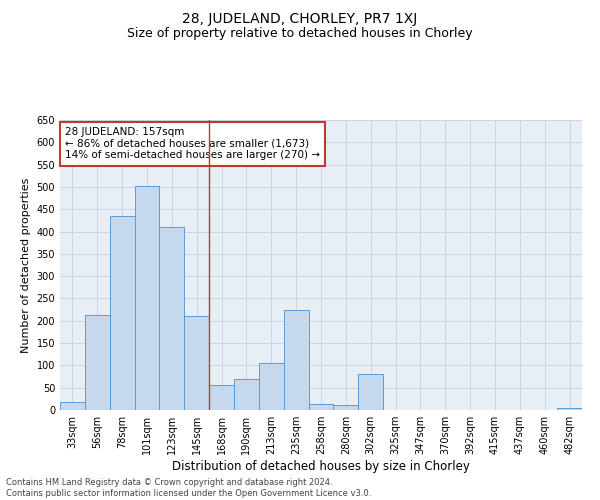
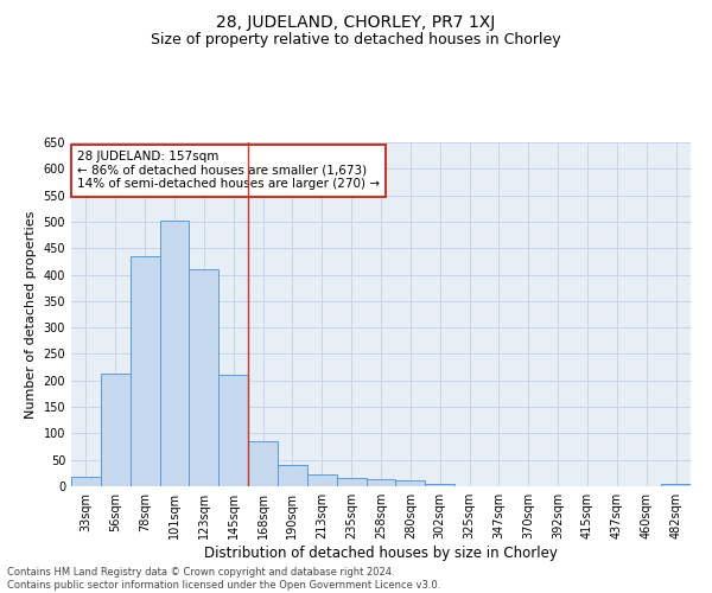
168sqm: 55 -> 85
190sqm: 70 -> 40
213sqm: 105 -> 22
235sqm: 225 -> 16
302sqm: 80 -> 5
